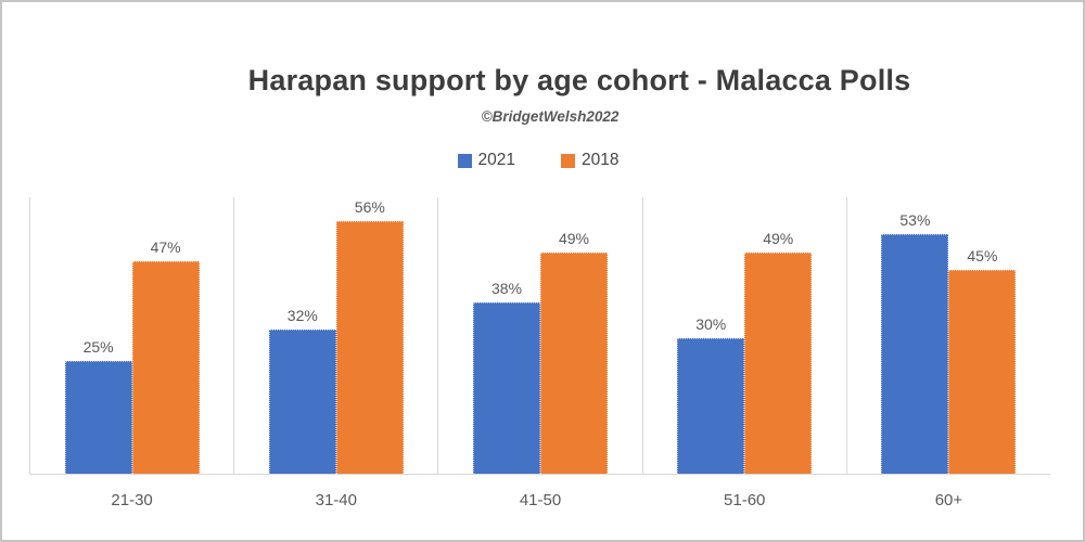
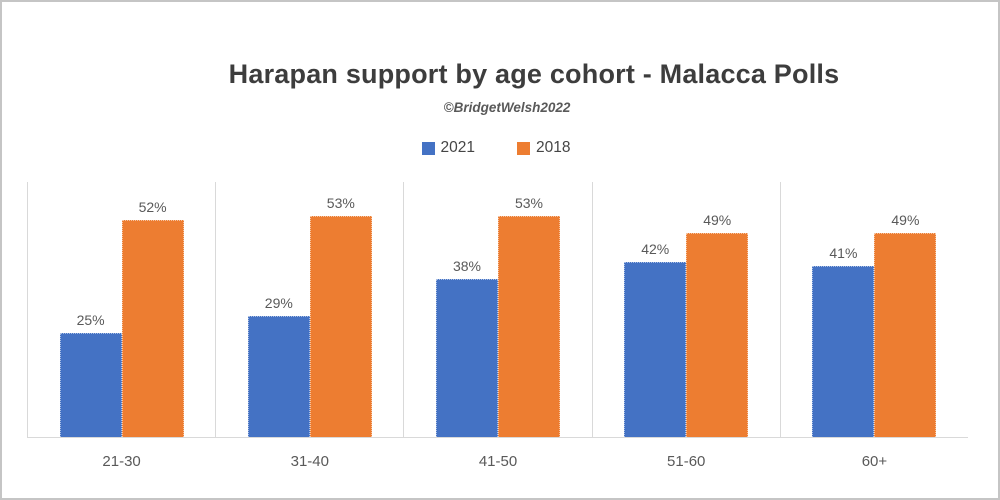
2018/21-30: 47% -> 52%
2021/31-40: 32% -> 29%
2018/31-40: 56% -> 53%
2018/41-50: 49% -> 53%
2021/51-60: 30% -> 42%
2021/60+: 53% -> 41%
2018/60+: 45% -> 49%
